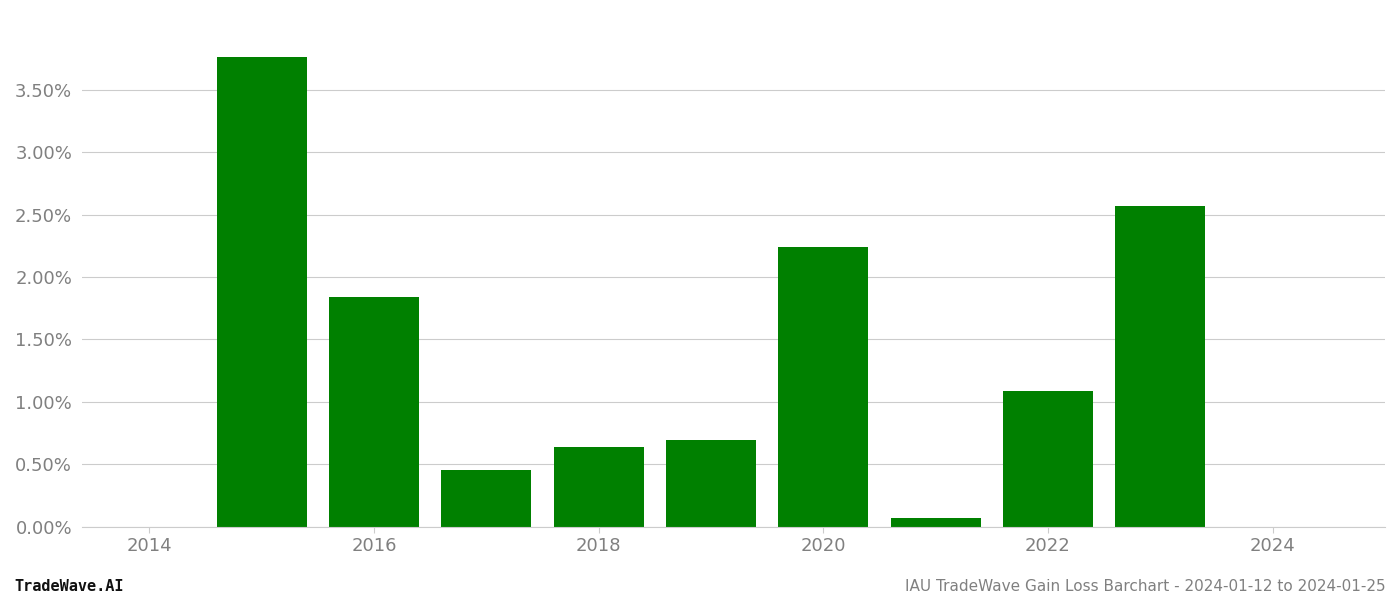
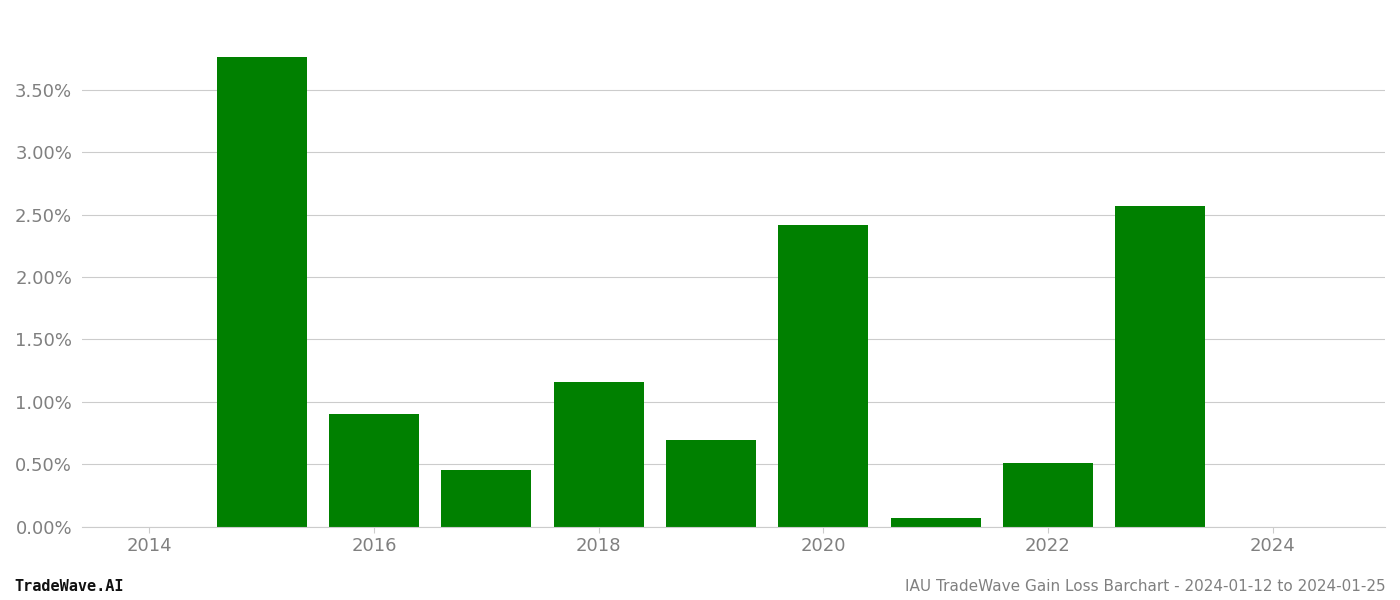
2016: 1.84% -> 0.90%
2018: 0.64% -> 1.16%
2020: 2.24% -> 2.42%
2022: 1.09% -> 0.51%
